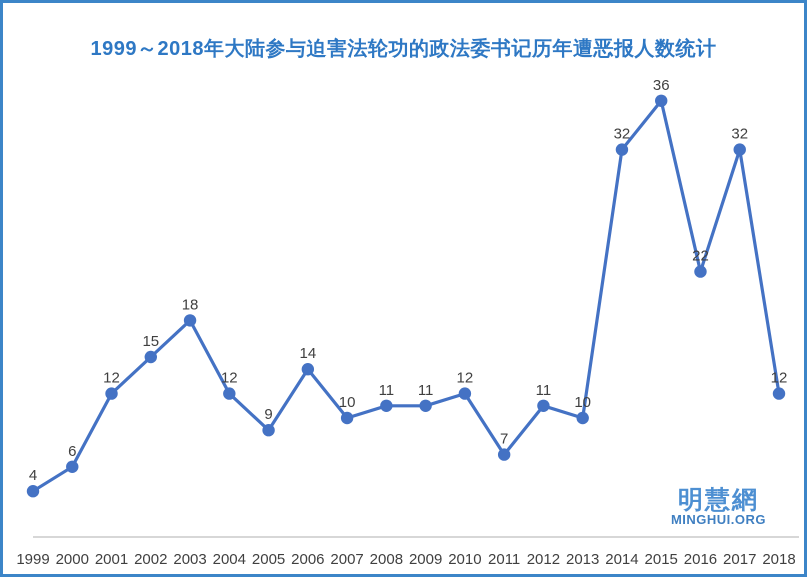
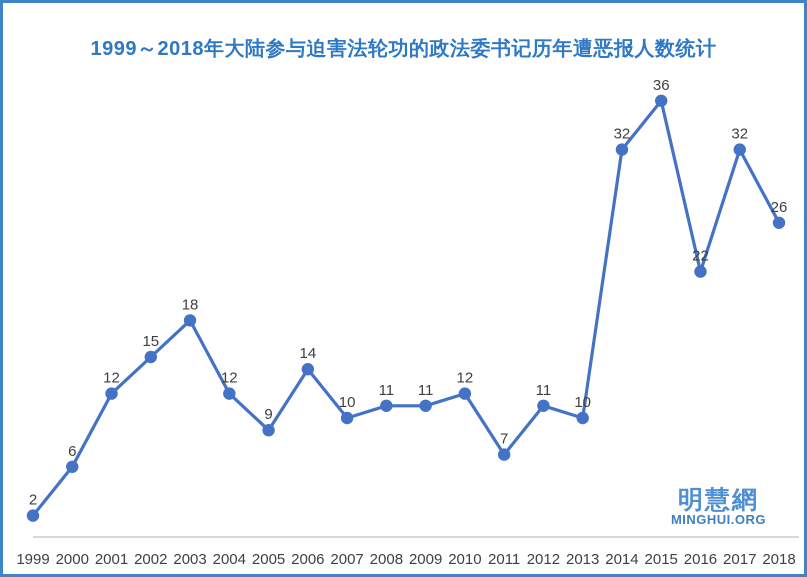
1999: 4 -> 2
2018: 12 -> 26
